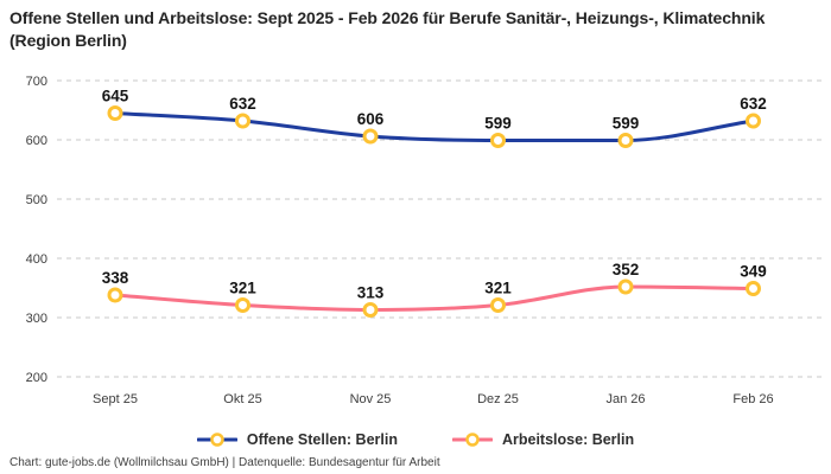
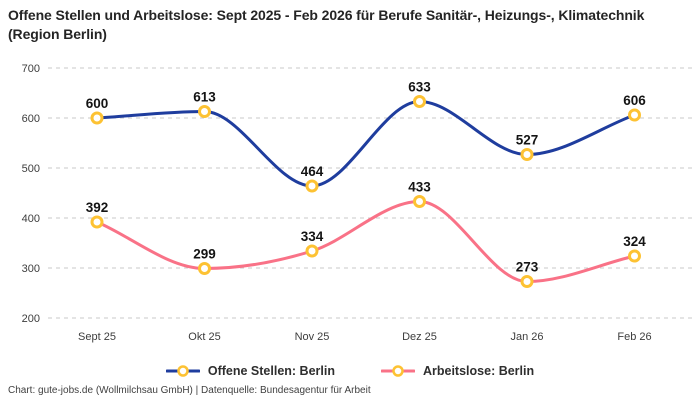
Offene Stellen: Berlin/Sept 25: 645 -> 600
Arbeitslose: Berlin/Sept 25: 338 -> 392
Offene Stellen: Berlin/Okt 25: 632 -> 613
Arbeitslose: Berlin/Okt 25: 321 -> 299
Offene Stellen: Berlin/Nov 25: 606 -> 464
Arbeitslose: Berlin/Nov 25: 313 -> 334
Offene Stellen: Berlin/Dez 25: 599 -> 633
Arbeitslose: Berlin/Dez 25: 321 -> 433
Offene Stellen: Berlin/Jan 26: 599 -> 527
Arbeitslose: Berlin/Jan 26: 352 -> 273
Offene Stellen: Berlin/Feb 26: 632 -> 606
Arbeitslose: Berlin/Feb 26: 349 -> 324
